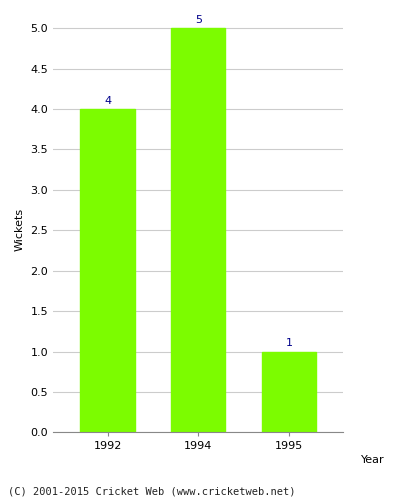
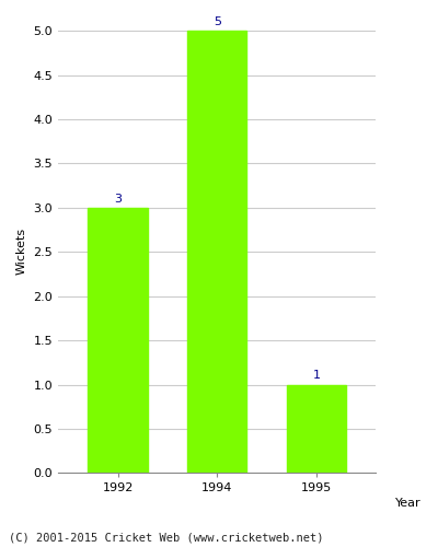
1992: 4 -> 3
